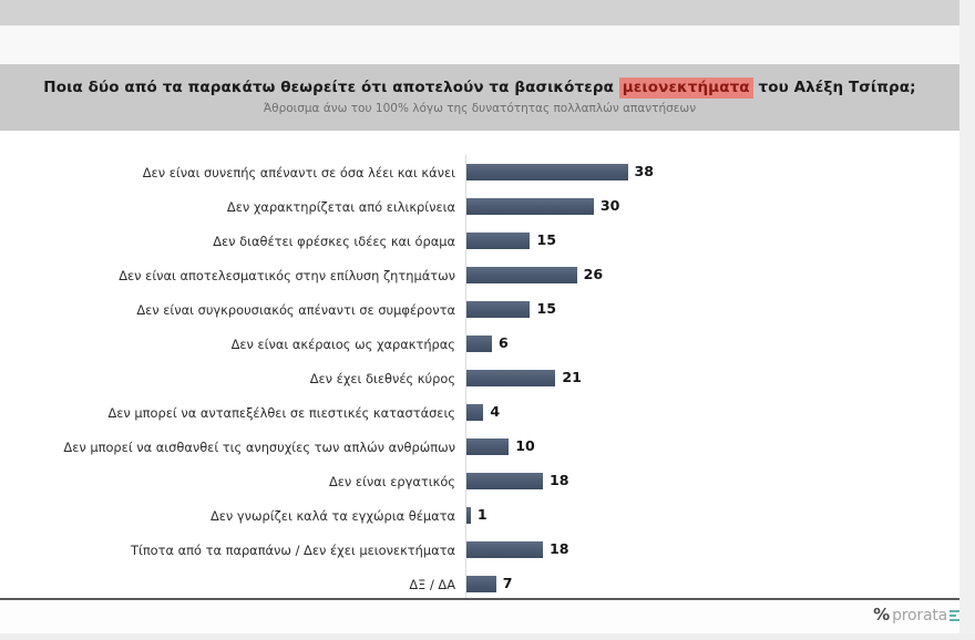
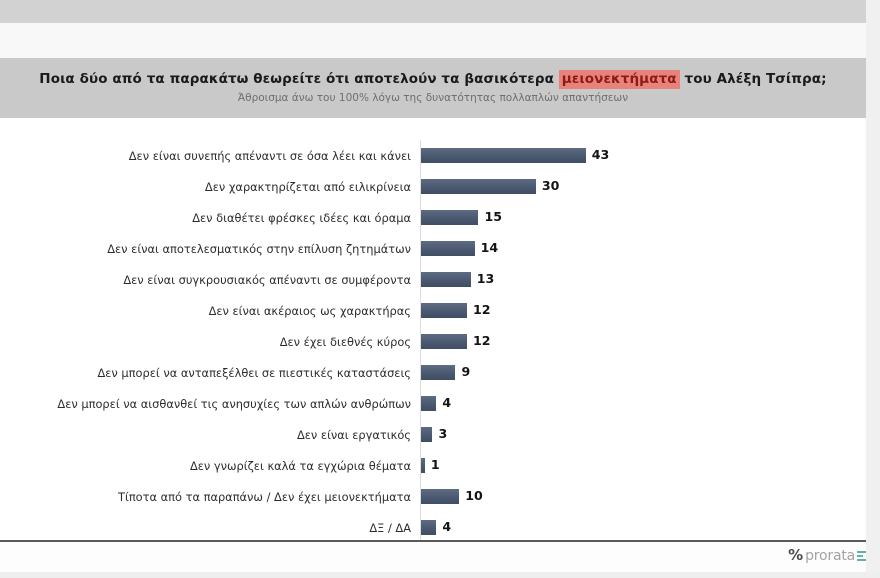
Δεν είναι συνεπής απέναντι σε όσα λέει και κάνει: 38 -> 43
Δεν είναι αποτελεσματικός στην επίλυση ζητημάτων: 26 -> 14
Δεν είναι συγκρουσιακός απέναντι σε συμφέροντα: 15 -> 13
Δεν είναι ακέραιος ως χαρακτήρας: 6 -> 12
Δεν έχει διεθνές κύρος: 21 -> 12
Δεν μπορεί να ανταπεξέλθει σε πιεστικές καταστάσεις: 4 -> 9
Δεν μπορεί να αισθανθεί τις ανησυχίες των απλών ανθρώπων: 10 -> 4
Δεν είναι εργατικός: 18 -> 3
Τίποτα από τα παραπάνω / Δεν έχει μειονεκτήματα: 18 -> 10
ΔΞ / ΔΑ: 7 -> 4
